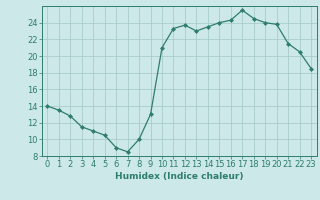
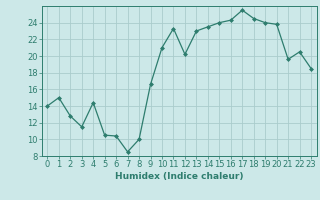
1: 13.5 -> 15.0
4: 11.0 -> 14.4
6: 9.0 -> 10.4
9: 13.0 -> 16.6
12: 23.7 -> 20.2
21: 21.5 -> 19.6
